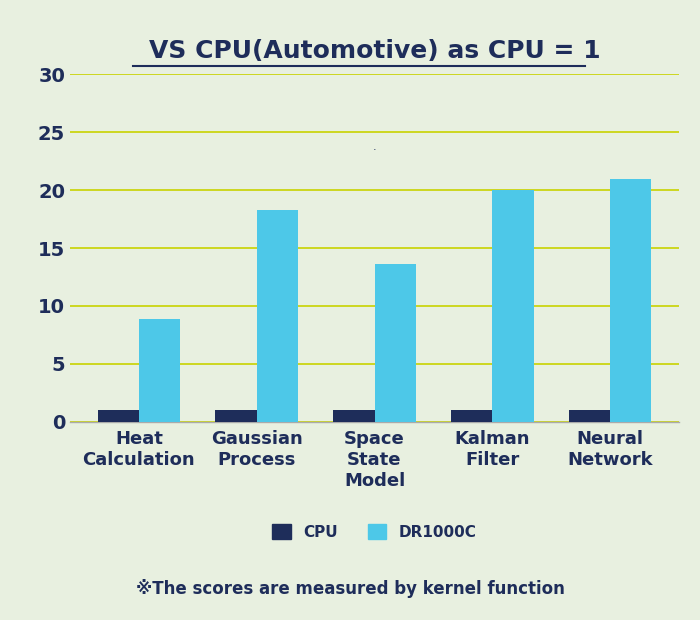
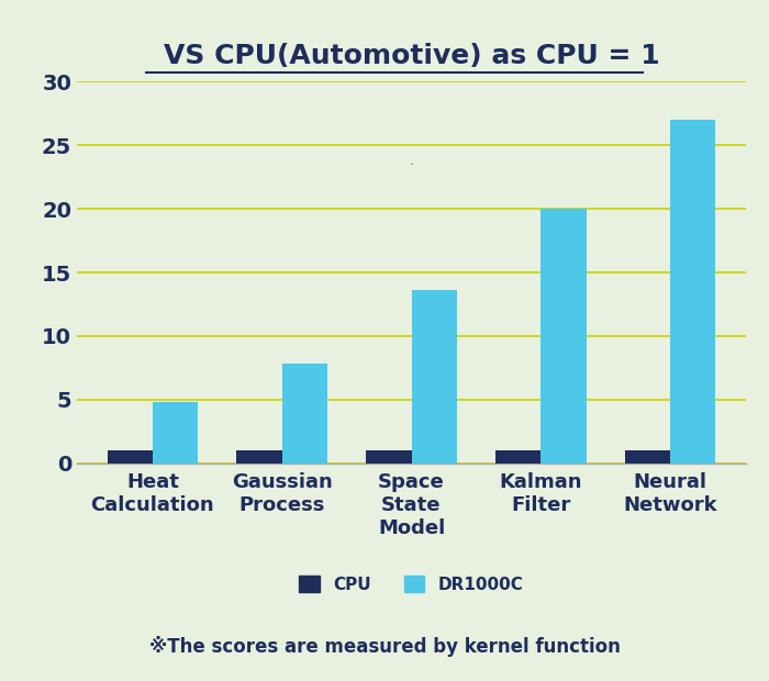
DR1000C/Heat Calculation: 8.9 -> 4.8
DR1000C/Gaussian Process: 18.3 -> 7.8
DR1000C/Neural Network: 21.0 -> 27.0
